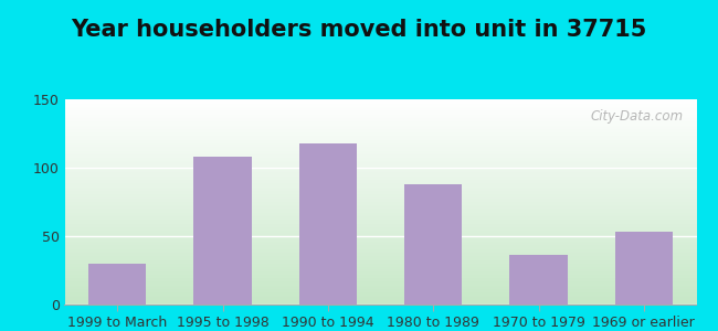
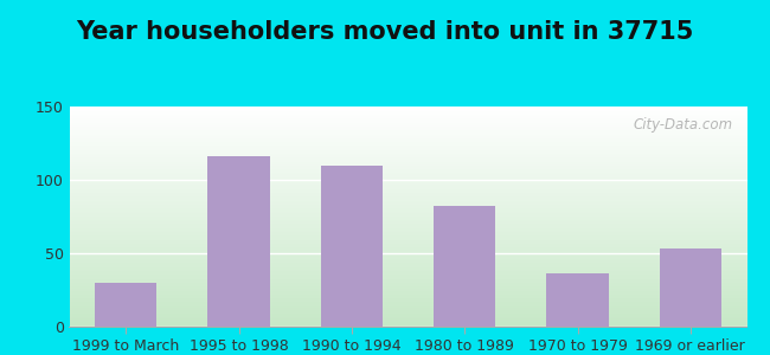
1995 to 1998: 108 -> 116
1990 to 1994: 118 -> 110
1980 to 1989: 88 -> 82
